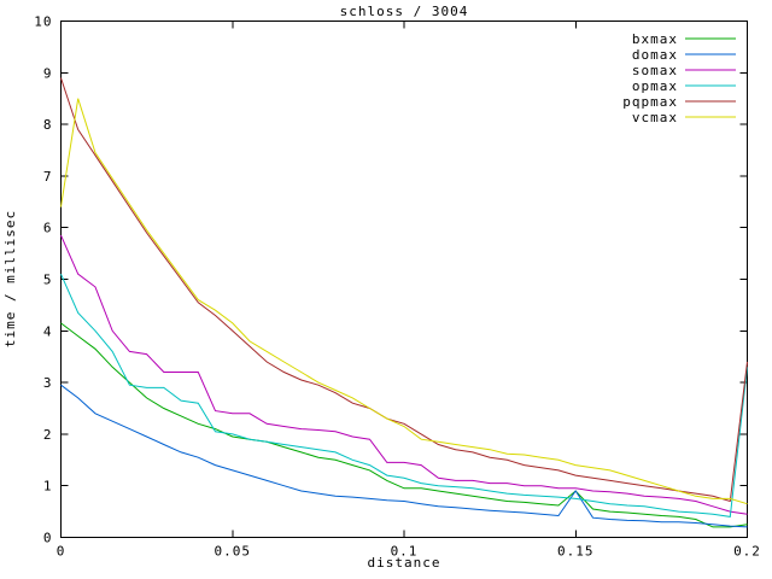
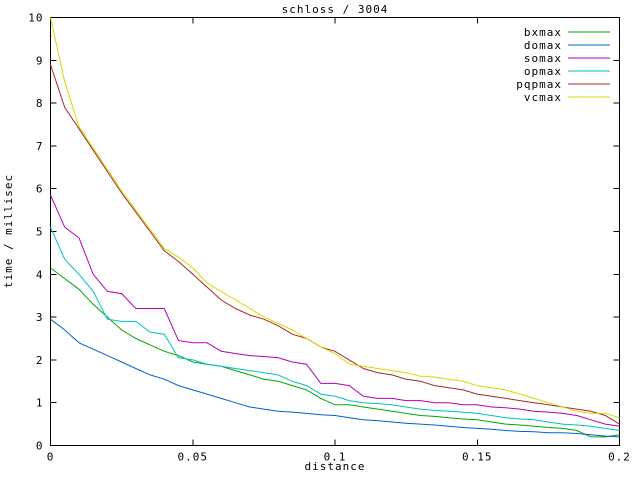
vcmax/0: 6.4 -> 10.0
bxmax/0.15: 0.9 -> 0.6
domax/0.15: 0.9 -> 0.4
opmax/0.2: 3.3 -> 0.3
pqpmax/0.2: 3.4 -> 0.5
